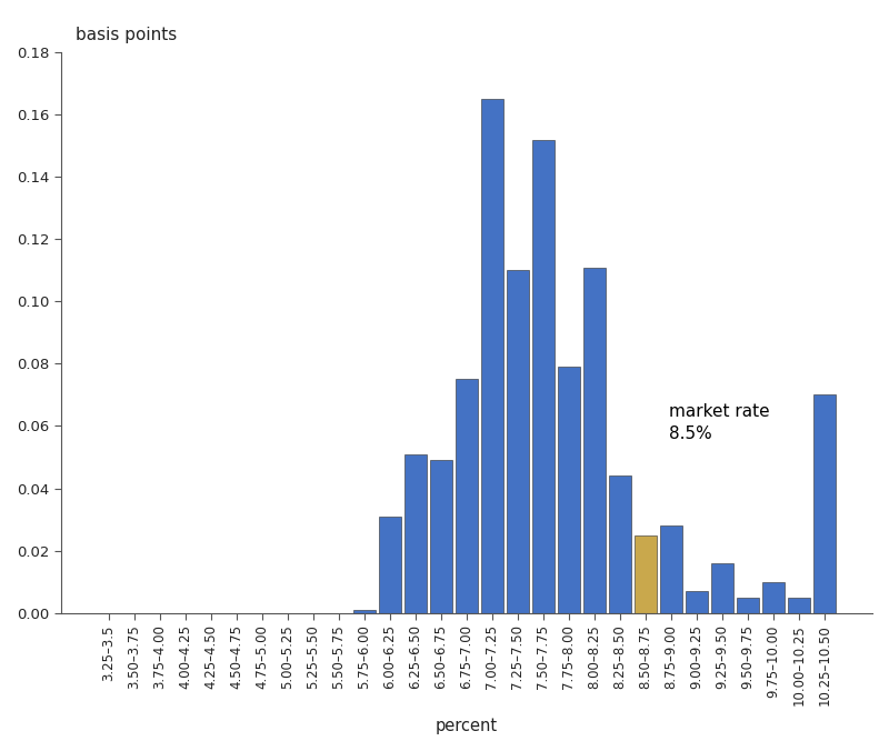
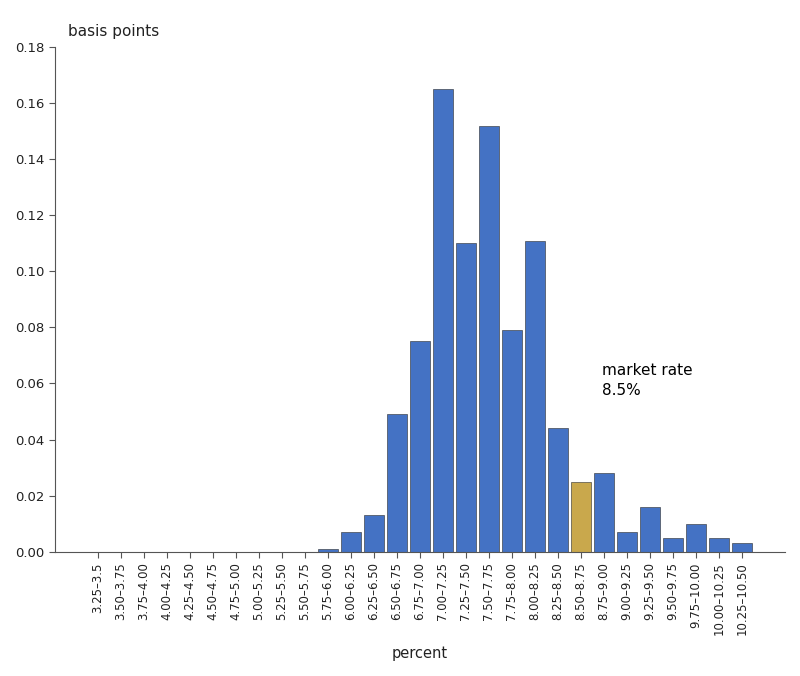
6.00–6.25: 0.031 -> 0.007
6.25–6.50: 0.051 -> 0.013
10.25–10.50: 0.070 -> 0.003
